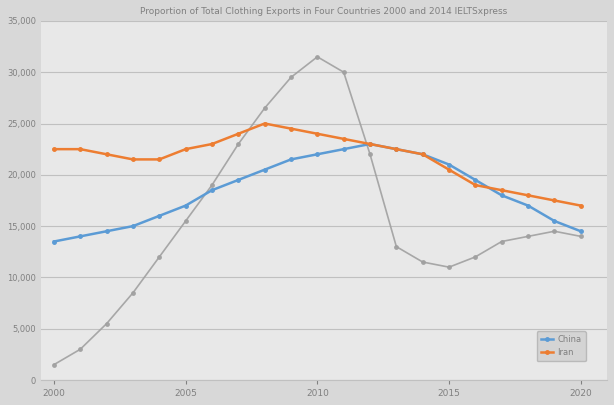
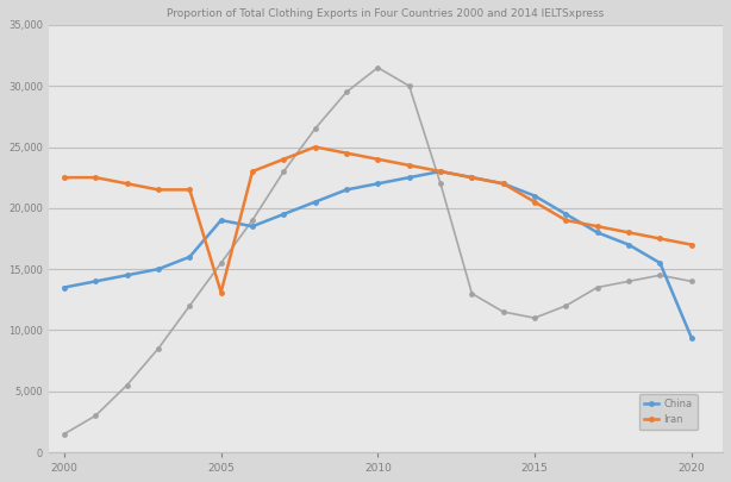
China/2005: 17,000 -> 19,000
Iran/2005: 22,500 -> 13,100
China/2020: 14,500 -> 9,400
